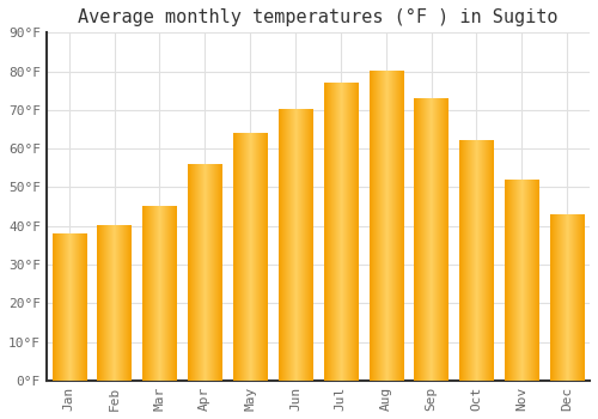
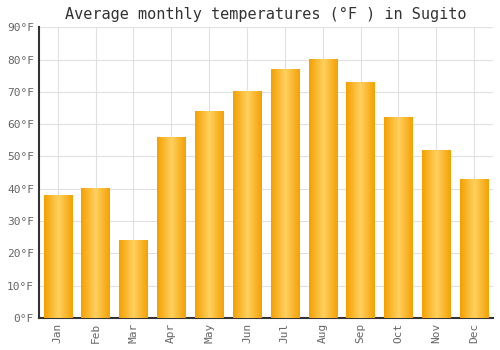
Mar: 45°F -> 24°F
